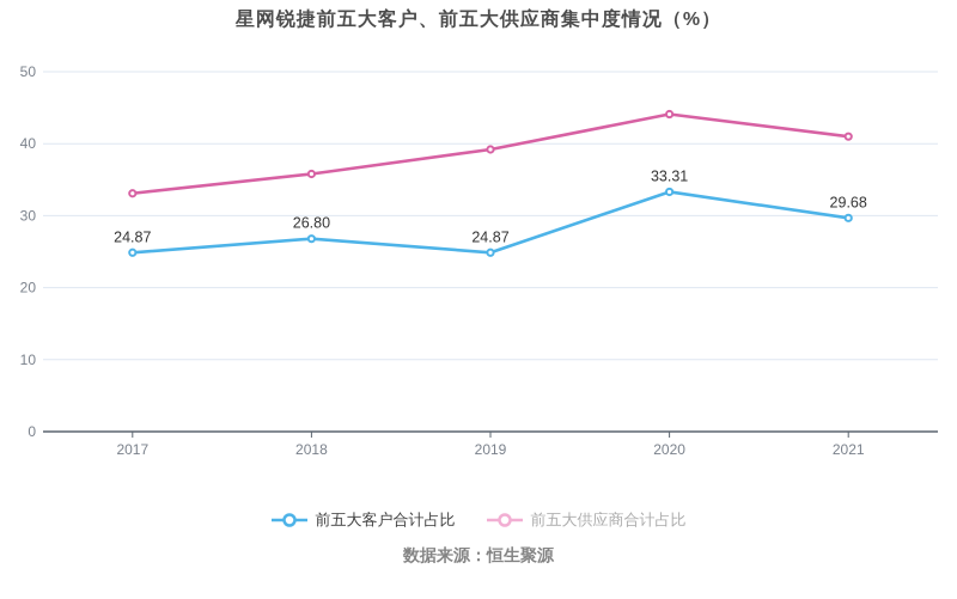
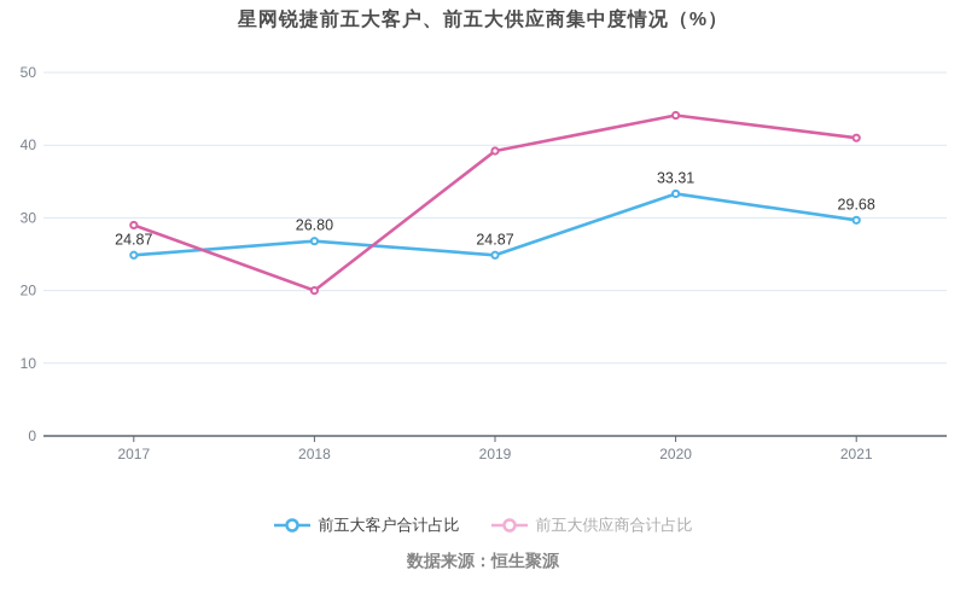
前五大供应商合计占比/2017: 33 -> 29
前五大供应商合计占比/2018: 36 -> 20
